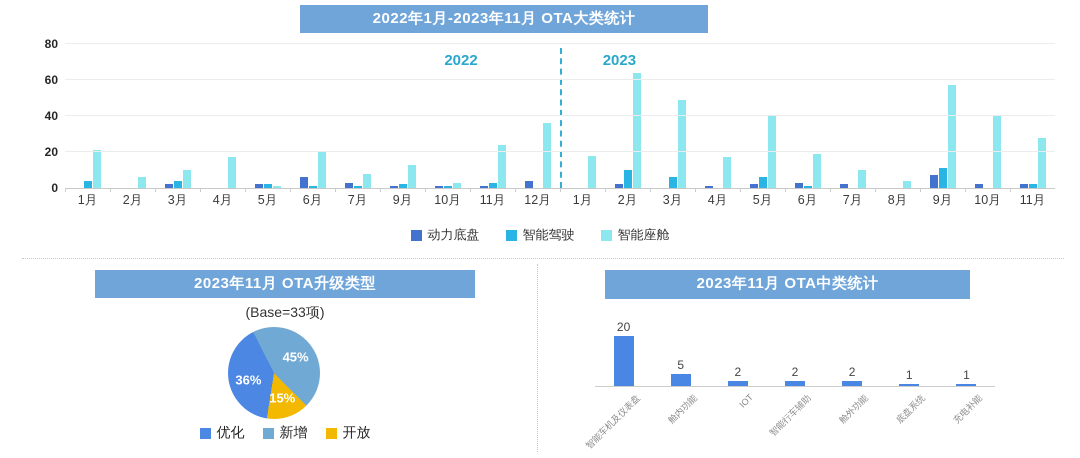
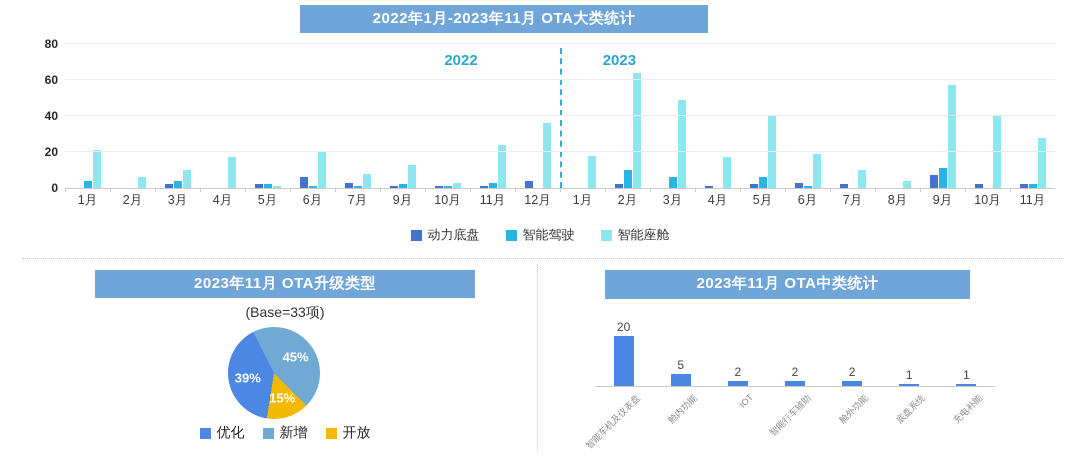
2023年11月 OTA升级类型/优化: 36% -> 39%
